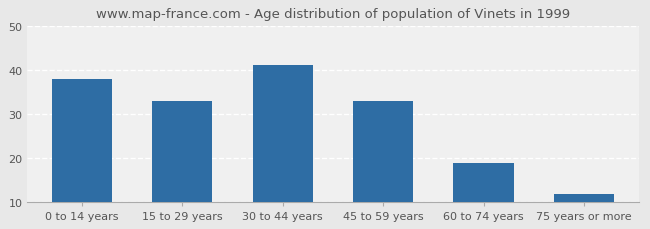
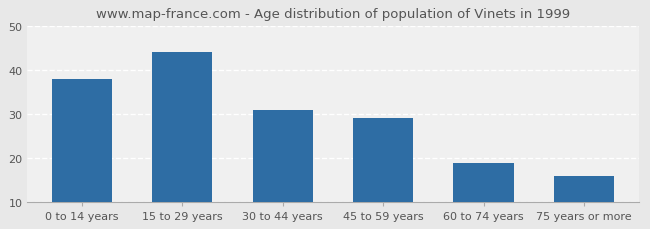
15 to 29 years: 33 -> 44
30 to 44 years: 41 -> 31
45 to 59 years: 33 -> 29
75 years or more: 12 -> 16
